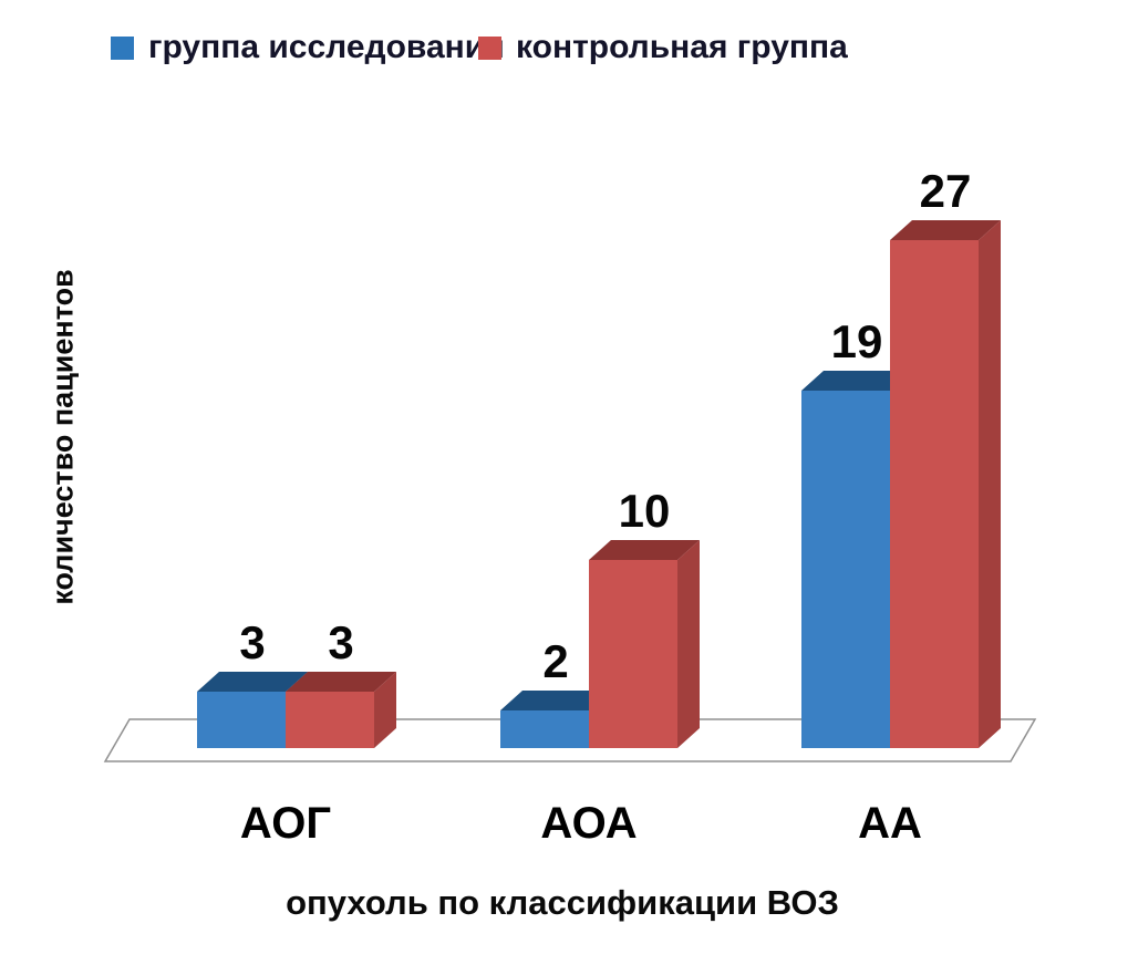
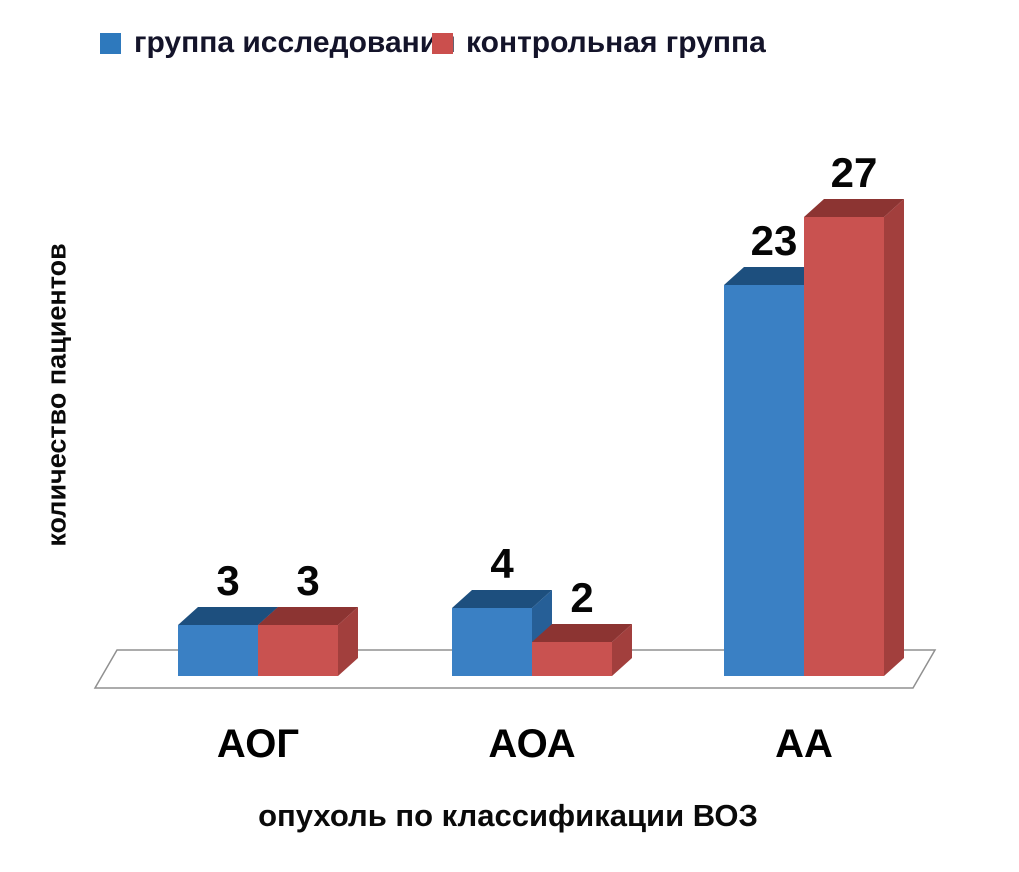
группа исследования/АОА: 2 -> 4
контрольная группа/АОА: 10 -> 2
группа исследования/АА: 19 -> 23
